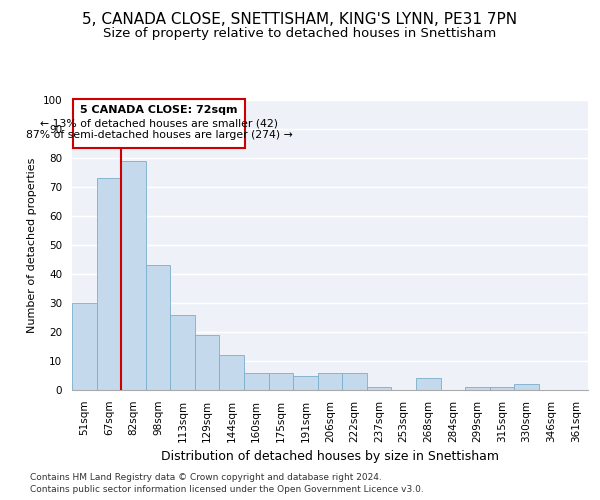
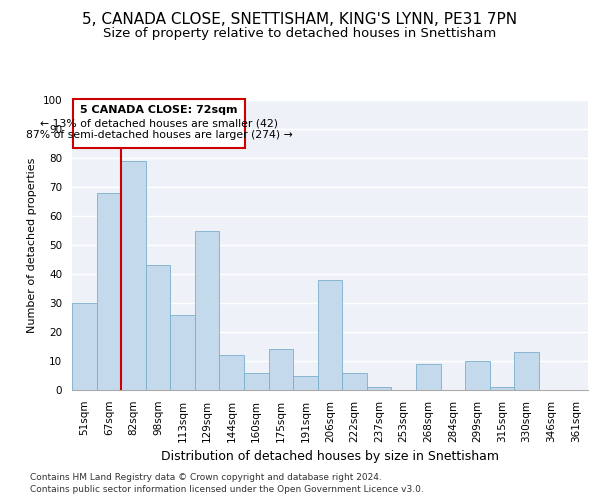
67sqm: 73 -> 68
129sqm: 19 -> 55
175sqm: 6 -> 14
206sqm: 6 -> 38
268sqm: 4 -> 9
299sqm: 1 -> 10
330sqm: 2 -> 13
